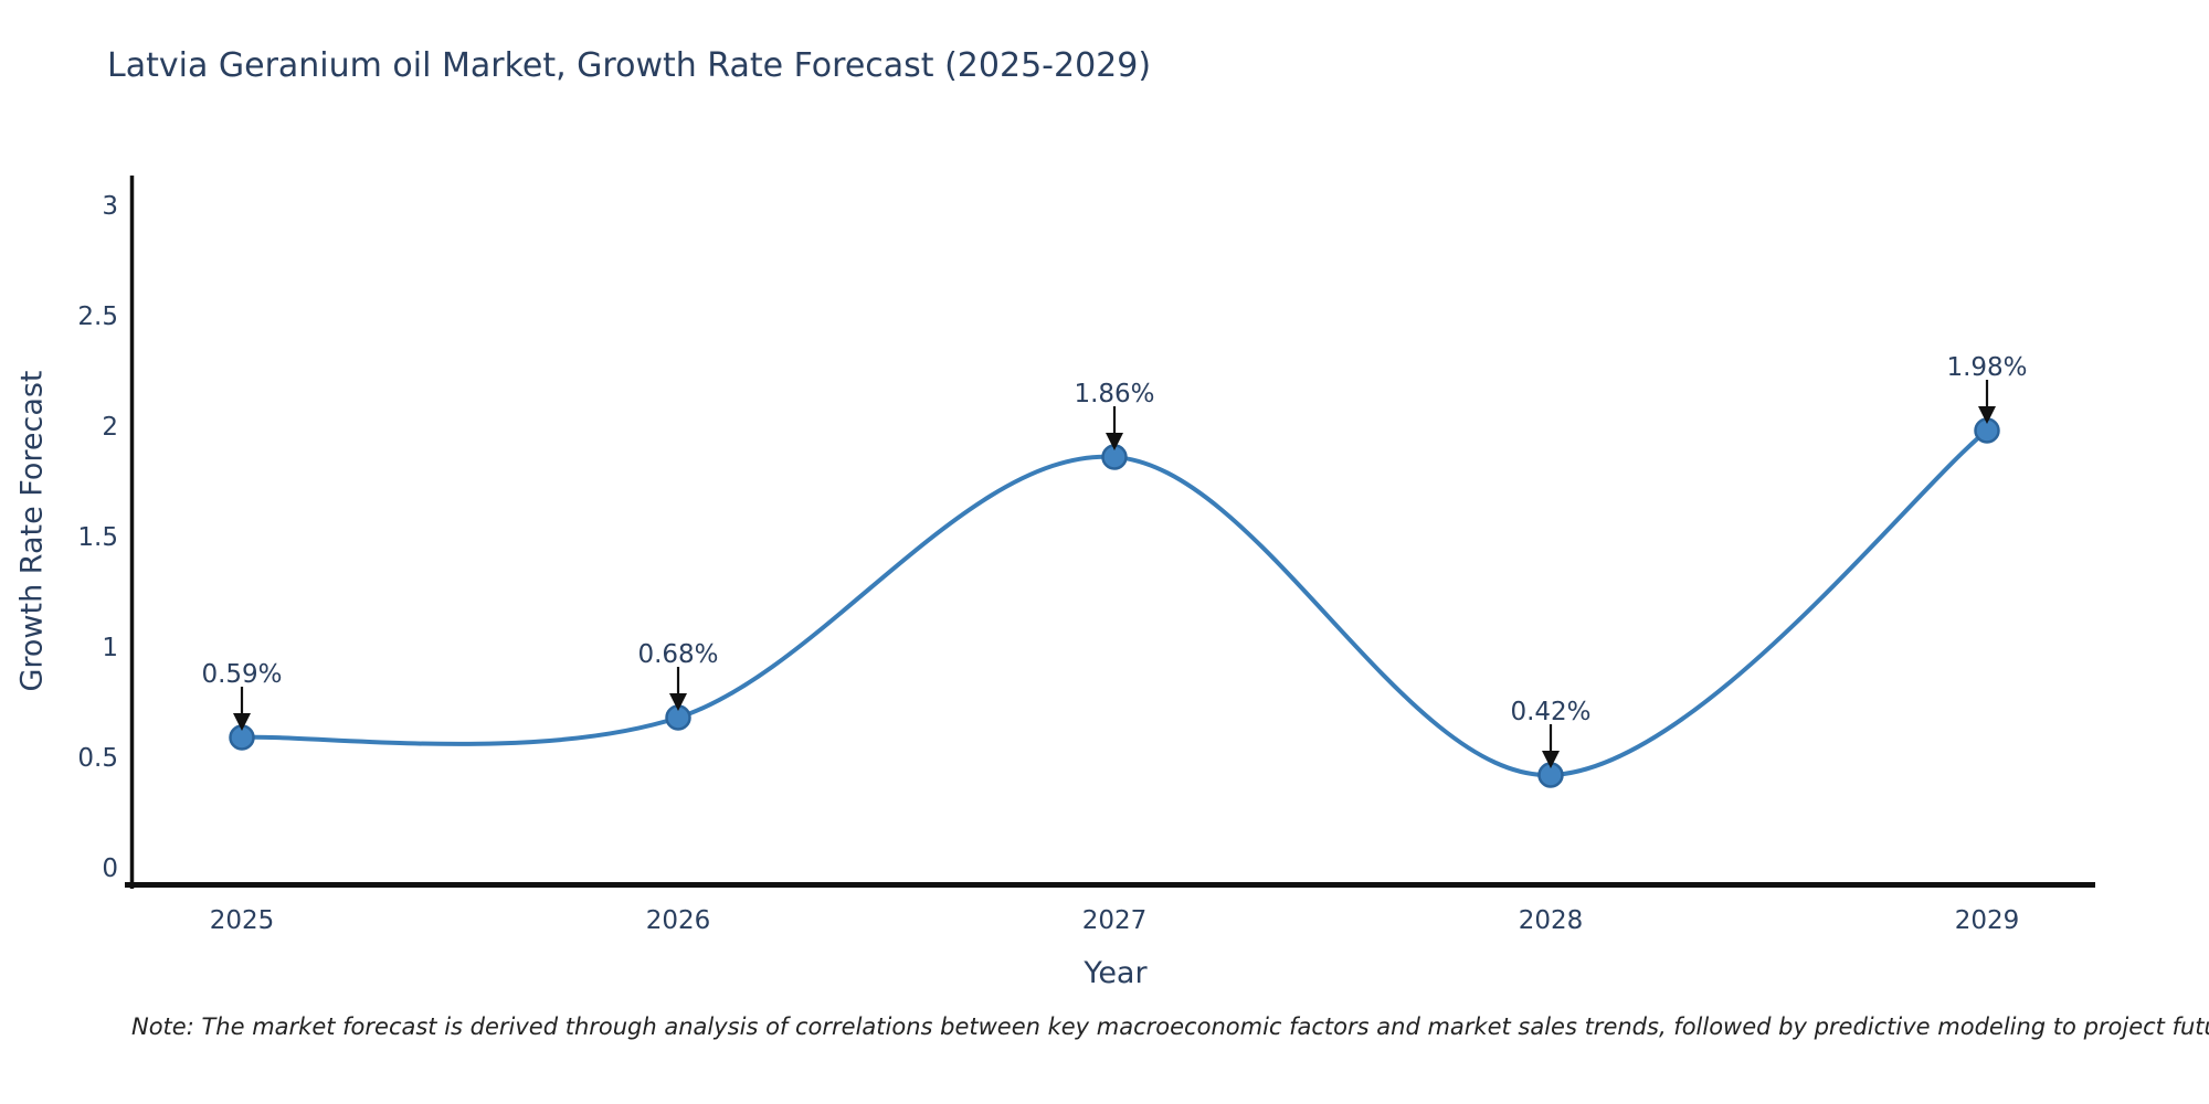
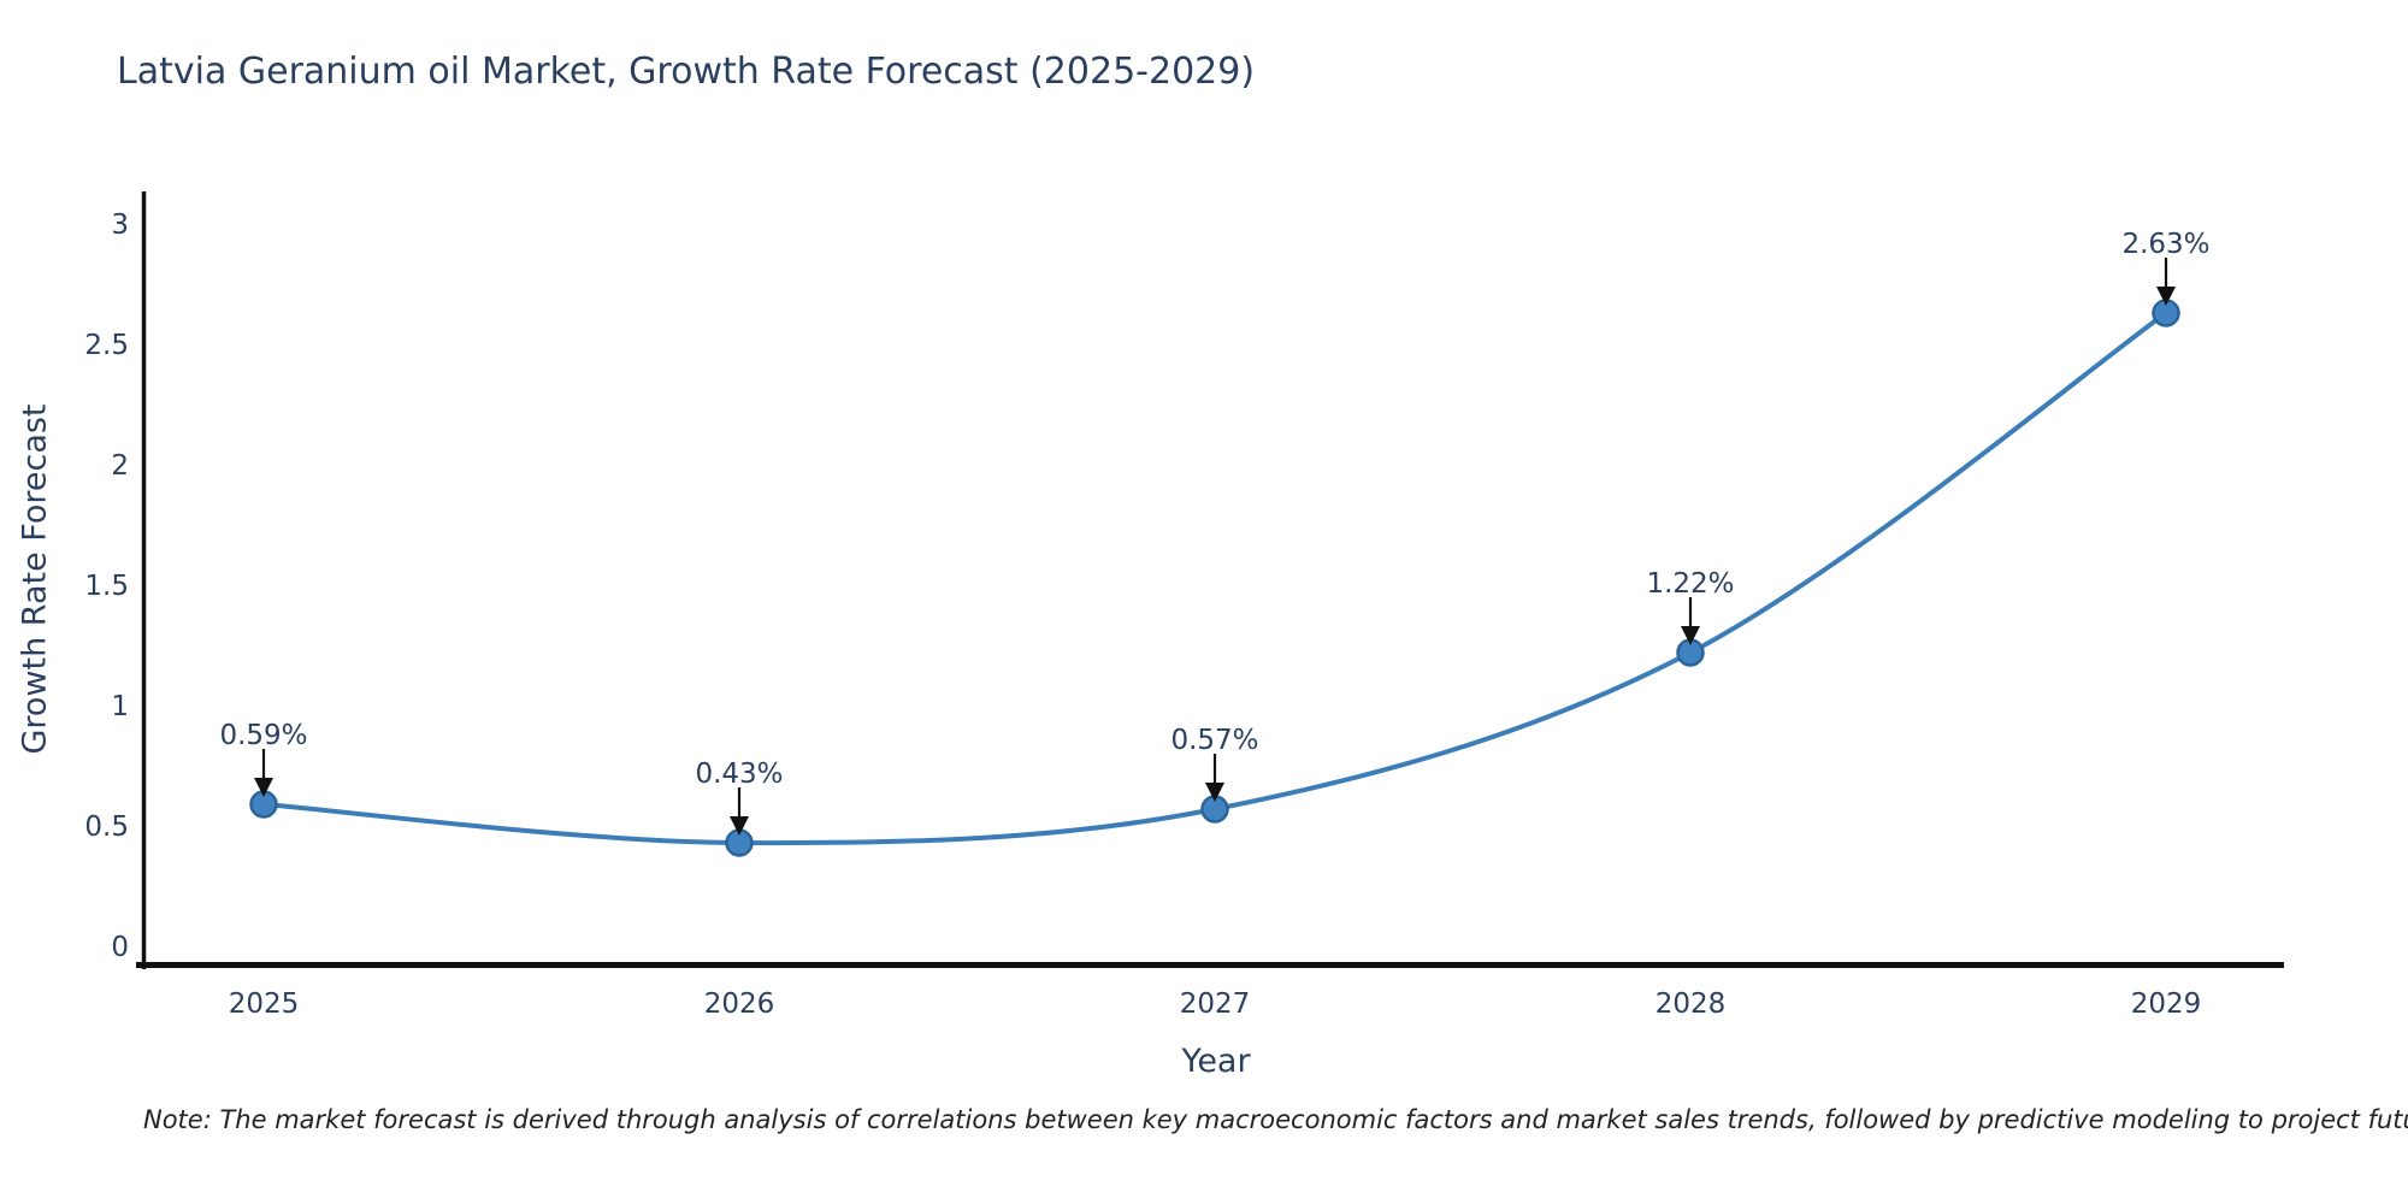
2026: 0.68% -> 0.43%
2027: 1.86% -> 0.57%
2028: 0.42% -> 1.22%
2029: 1.98% -> 2.63%
